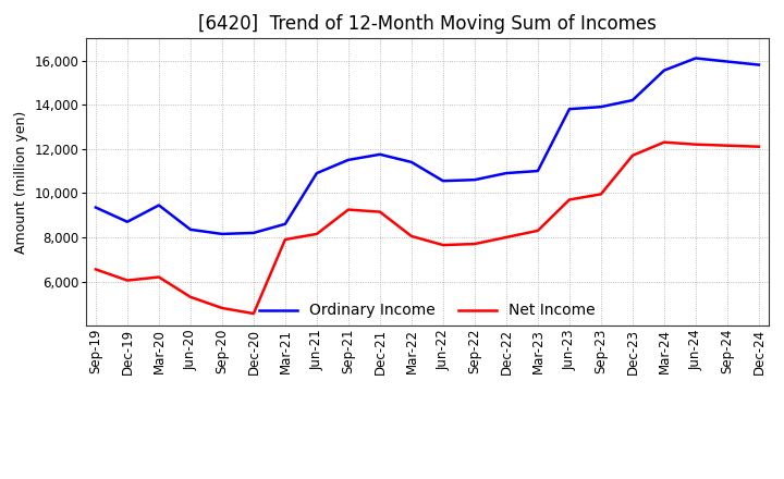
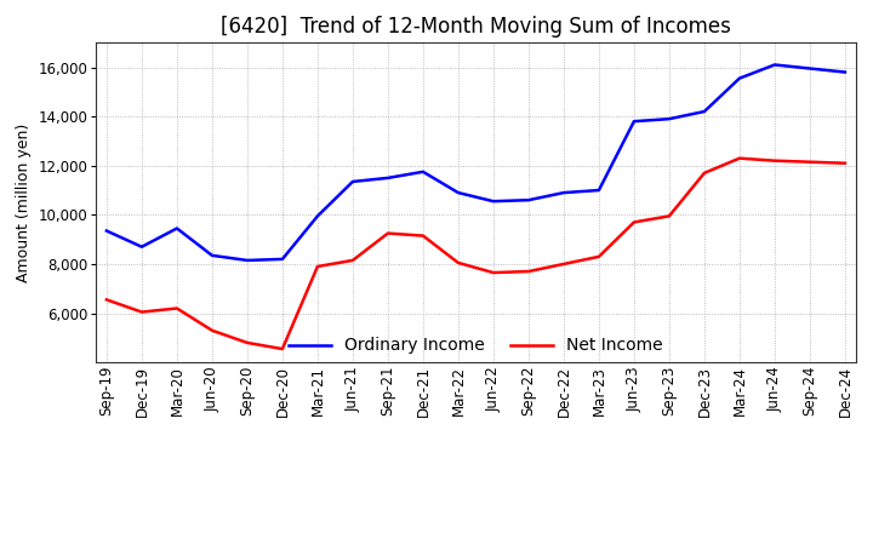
Ordinary Income/Mar-21: 8,600 -> 9,950
Ordinary Income/Jun-21: 10,900 -> 11,350
Ordinary Income/Mar-22: 11,400 -> 10,900
